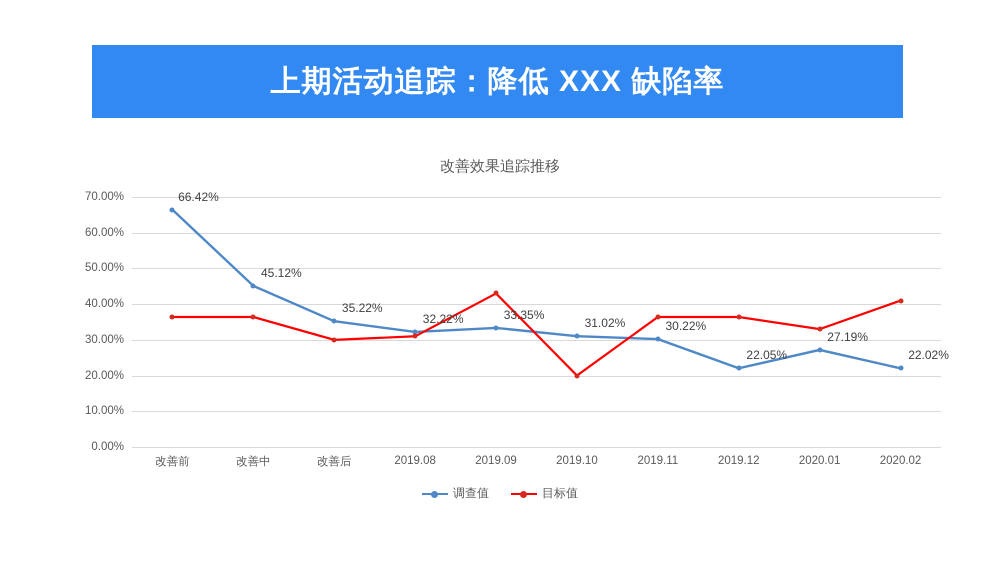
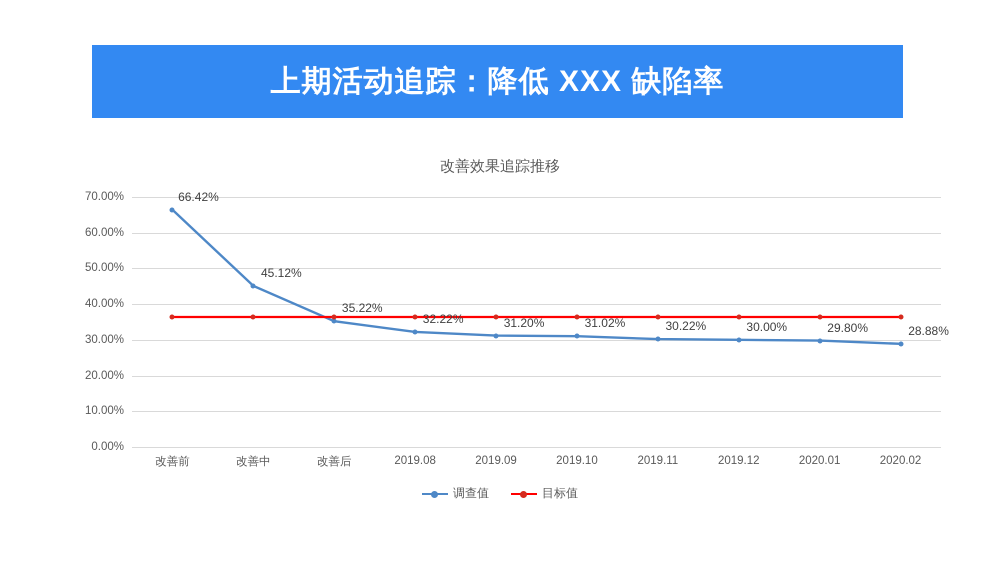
目标值/改善后: 30% -> 36%
目标值/2019.08: 31% -> 36%
调查值/2019.09: 33.35% -> 31.20%
目标值/2019.09: 43% -> 36%
目标值/2019.10: 20% -> 36%
调查值/2019.12: 22.05% -> 30.00%
调查值/2020.01: 27.19% -> 29.80%
目标值/2020.01: 33% -> 36%
调查值/2020.02: 22.02% -> 28.88%
目标值/2020.02: 41% -> 36%
